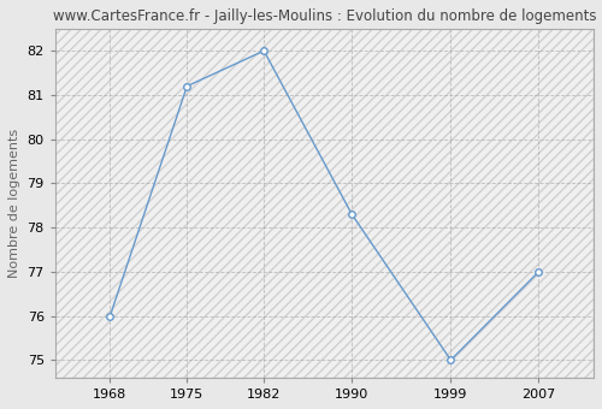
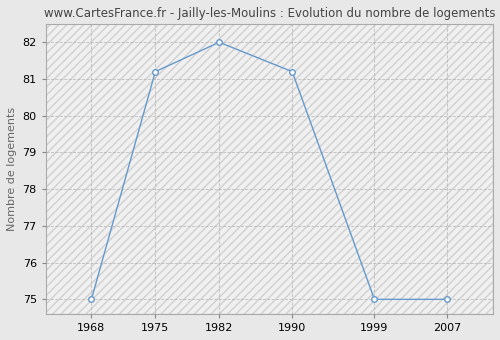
1968: 76.0 -> 75.0
1990: 78.3 -> 81.2
2007: 77.0 -> 75.0
